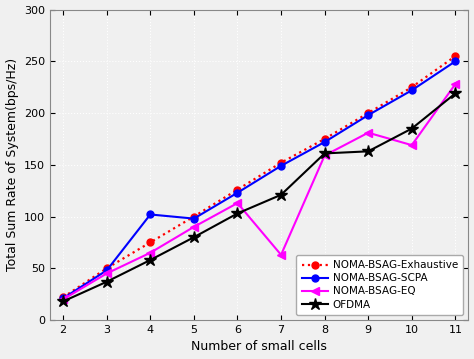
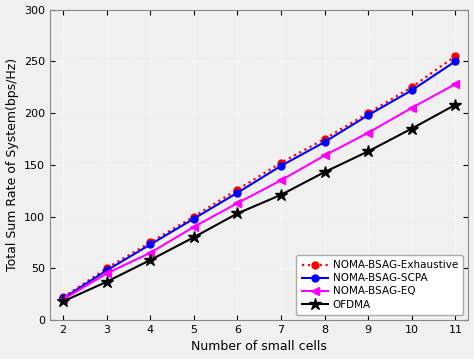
NOMA-BSAG-SCPA/4: 102 -> 73
NOMA-BSAG-EQ/7: 63 -> 135
OFDMA/8: 161 -> 143
NOMA-BSAG-EQ/10: 169 -> 205
OFDMA/11: 219 -> 208
